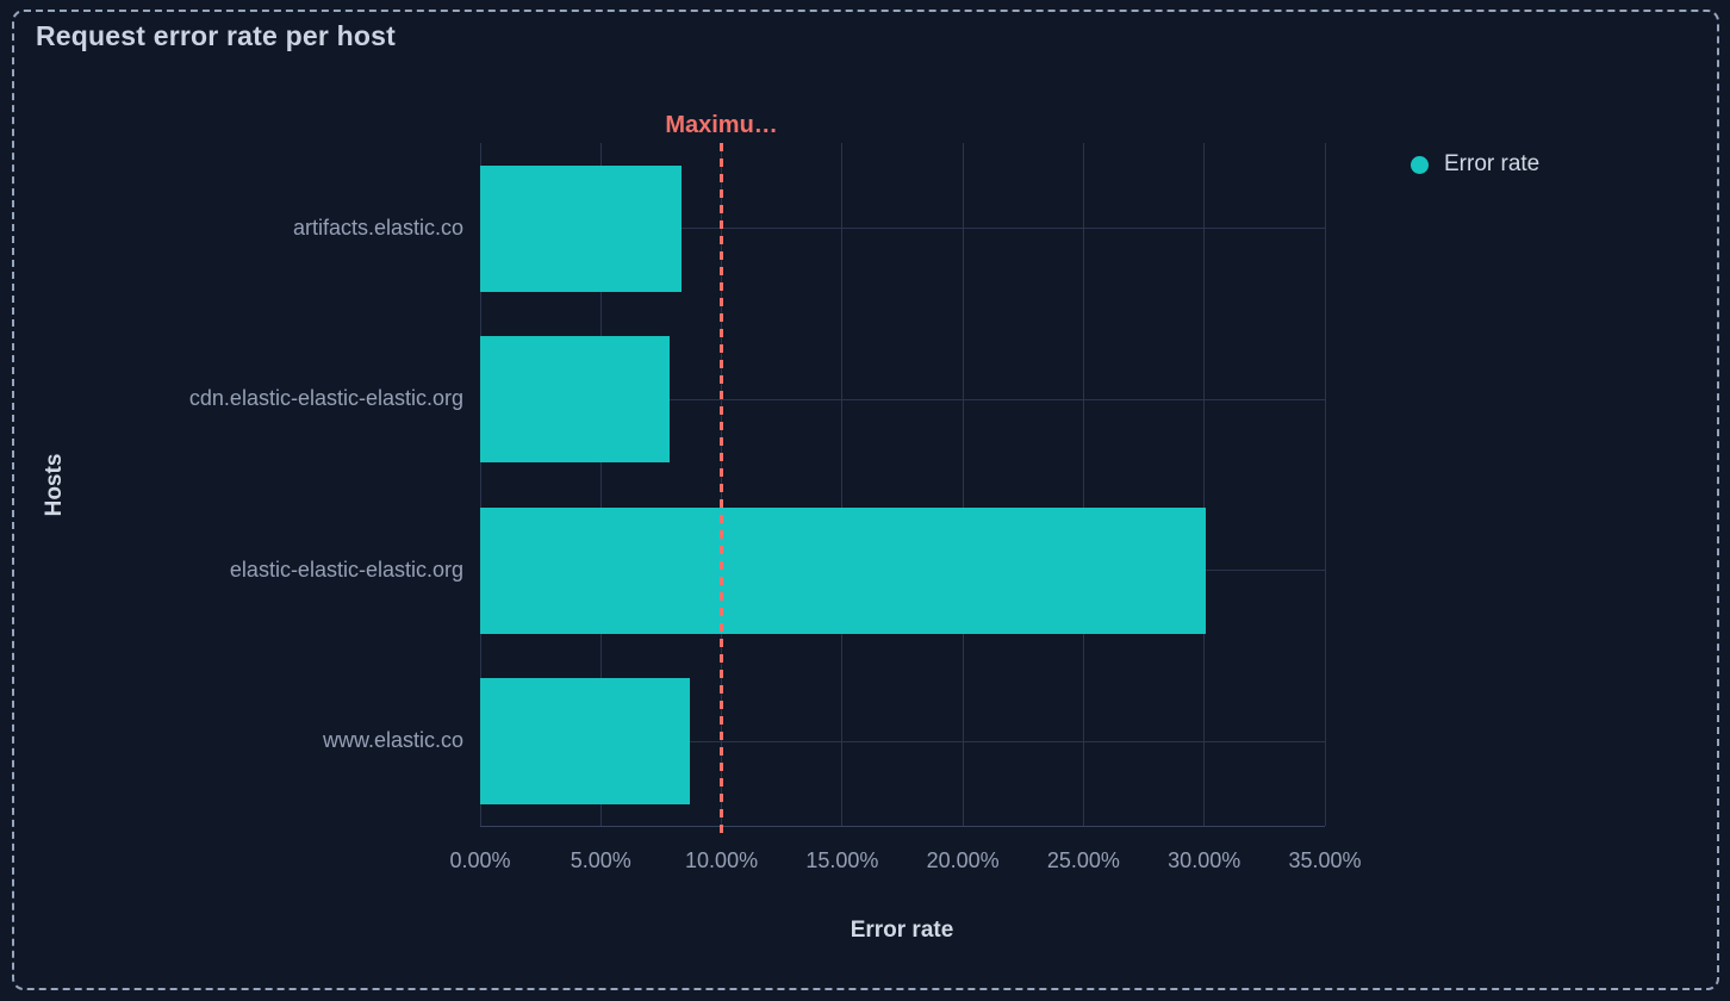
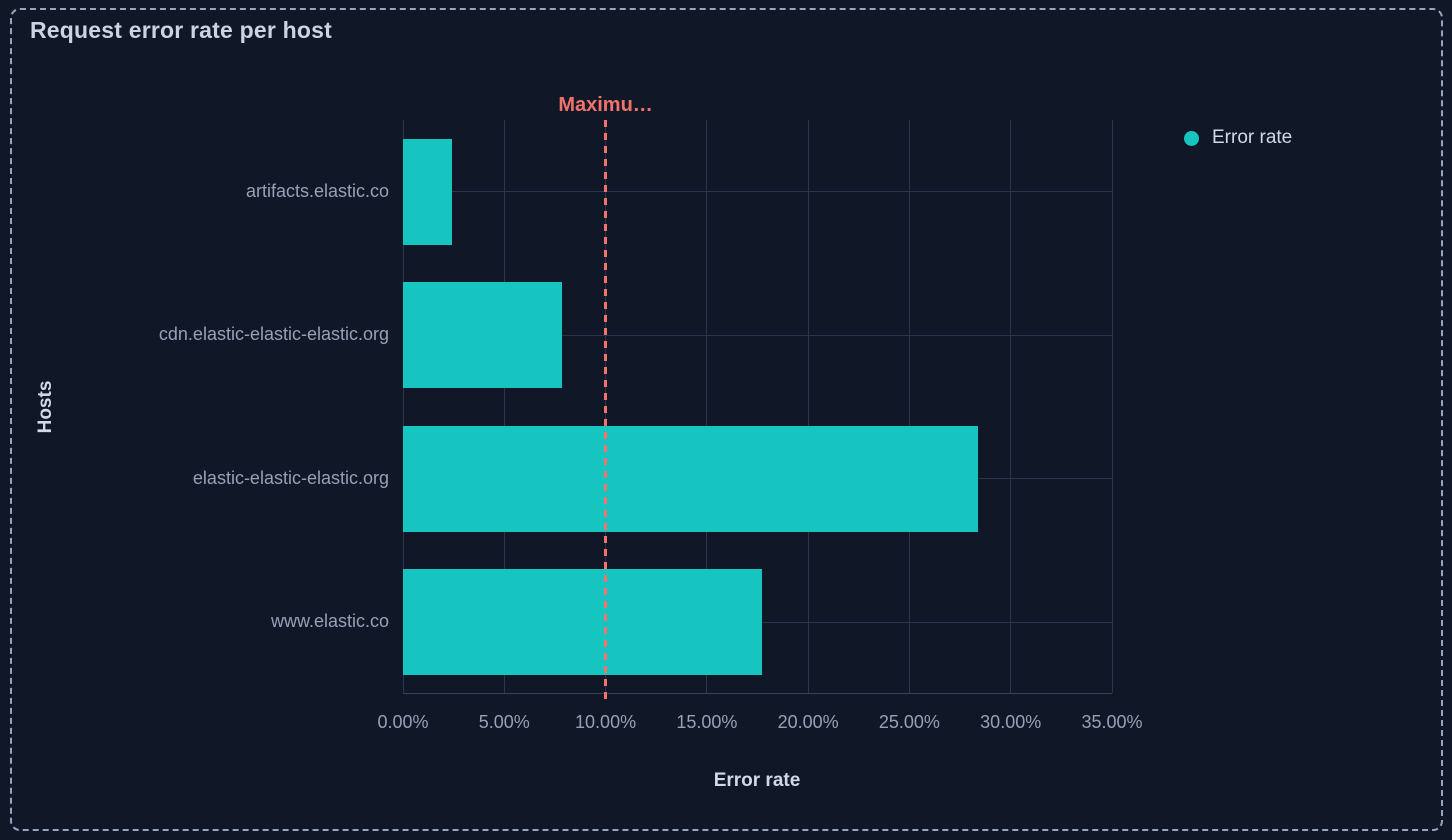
artifacts.elastic.co: 8.3% -> 2.4%
elastic-elastic-elastic.org: 30.1% -> 28.4%
www.elastic.co: 8.7% -> 17.7%
